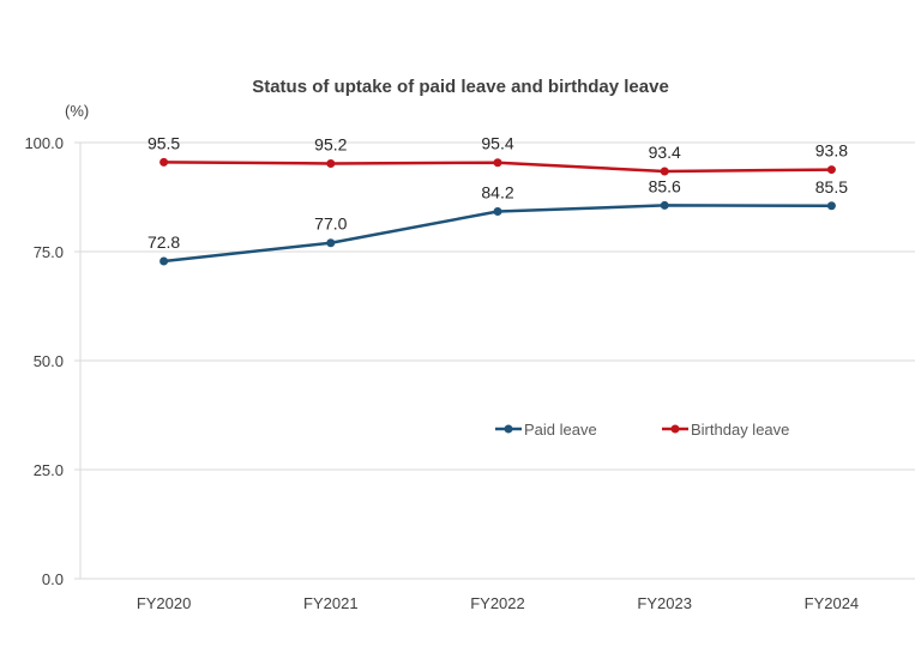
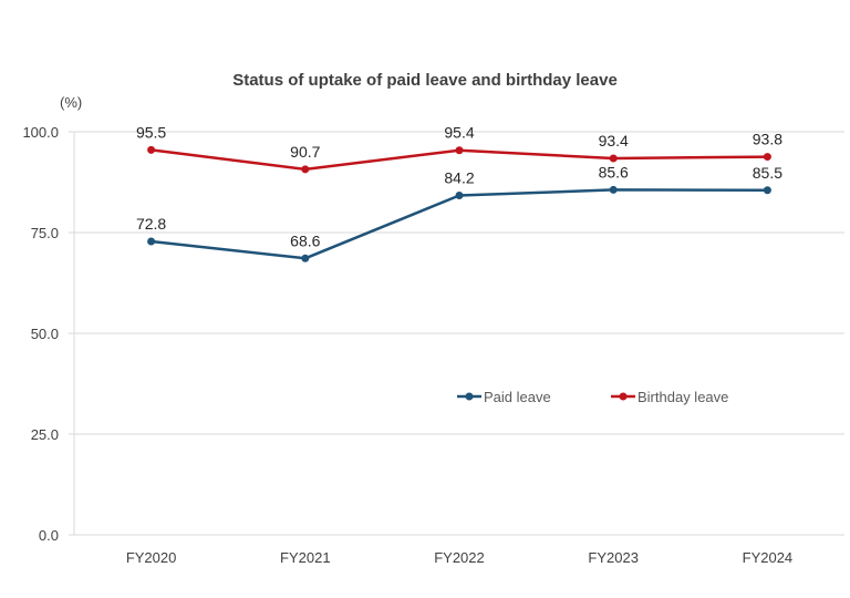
Paid leave/FY2021: 77.0 -> 68.6
Birthday leave/FY2021: 95.2 -> 90.7
